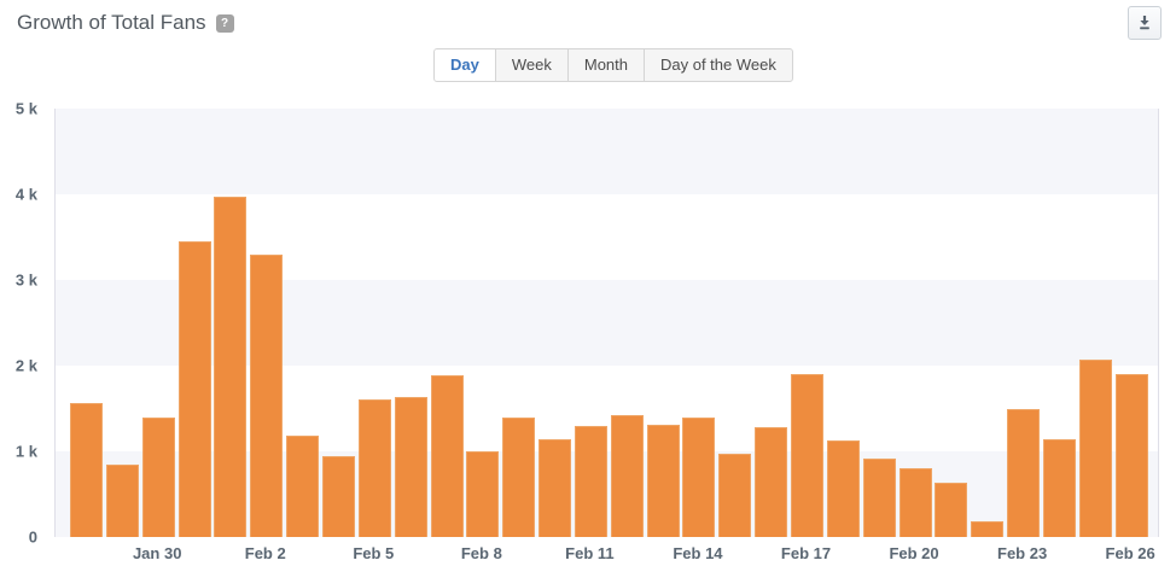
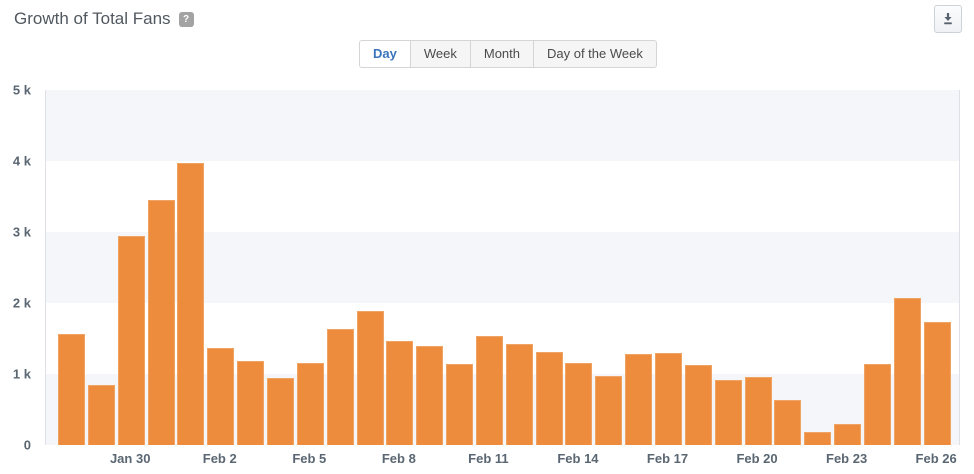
Jan 30: 1.4k -> 3.0k
Feb 2: 3.3k -> 1.4k
Feb 5: 1.6k -> 1.2k
Feb 8: 1.0k -> 1.5k
Feb 11: 1.3k -> 1.5k
Feb 14: 1.4k -> 1.2k
Feb 17: 1.9k -> 1.3k
Feb 20: 0.8k -> 1.0k
Feb 23: 1.5k -> 0.3k
Feb 26: 1.9k -> 1.7k
